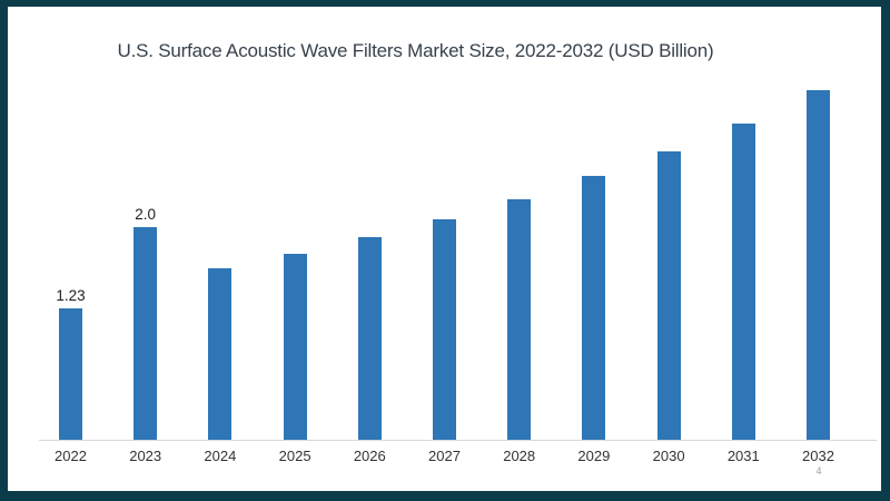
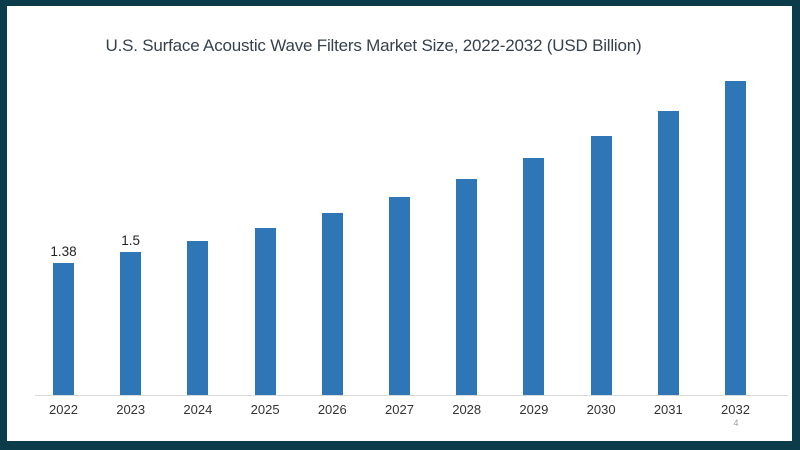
2022: 1.23 -> 1.38
2023: 2.0 -> 1.5
